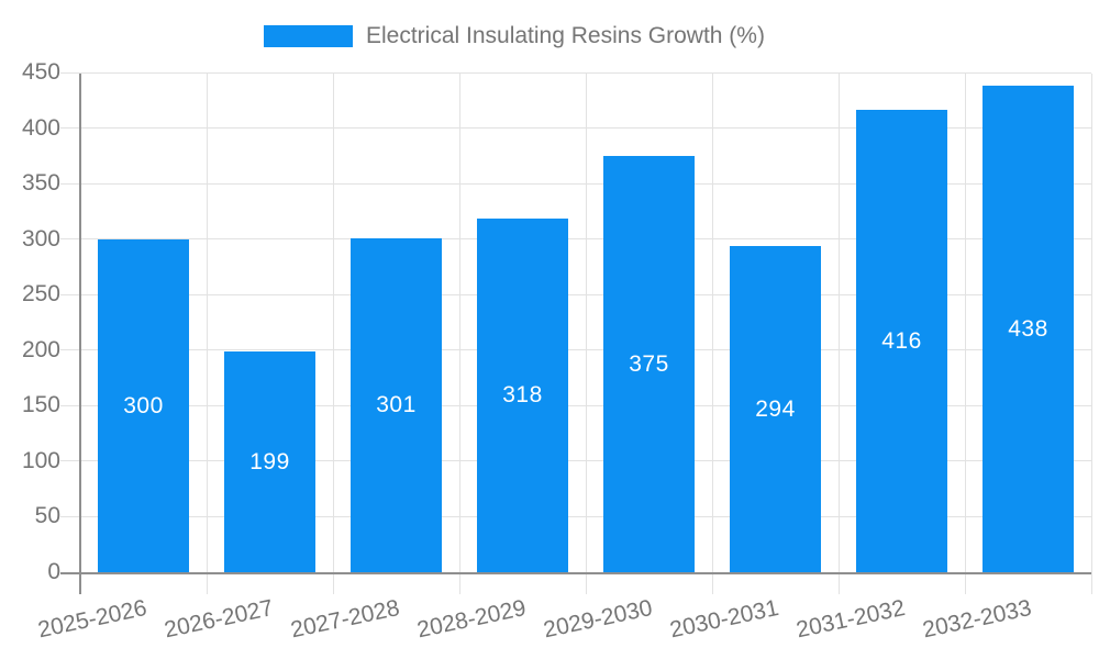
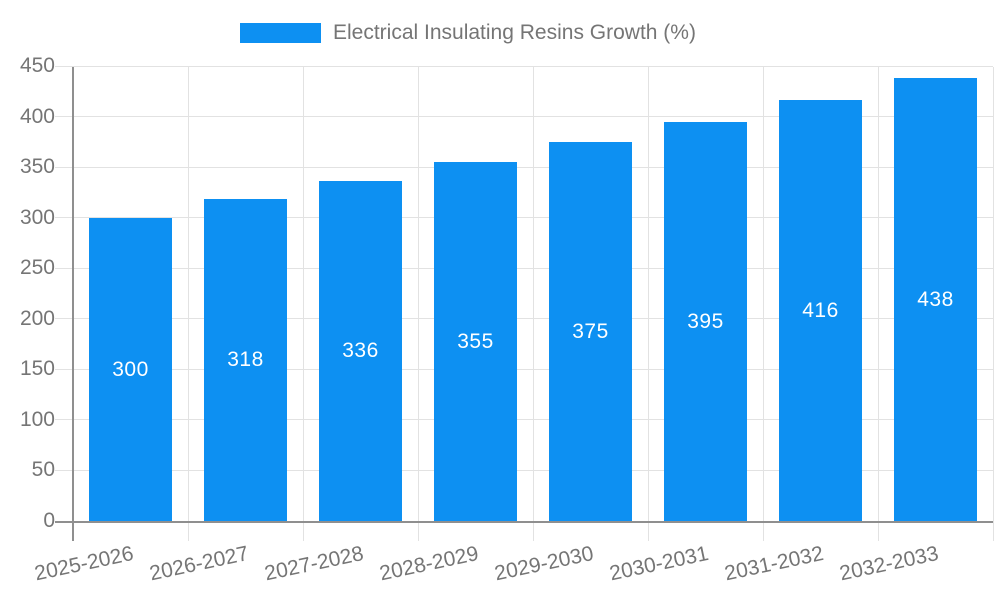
2026-2027: 199 -> 318
2027-2028: 301 -> 336
2028-2029: 318 -> 355
2030-2031: 294 -> 395
